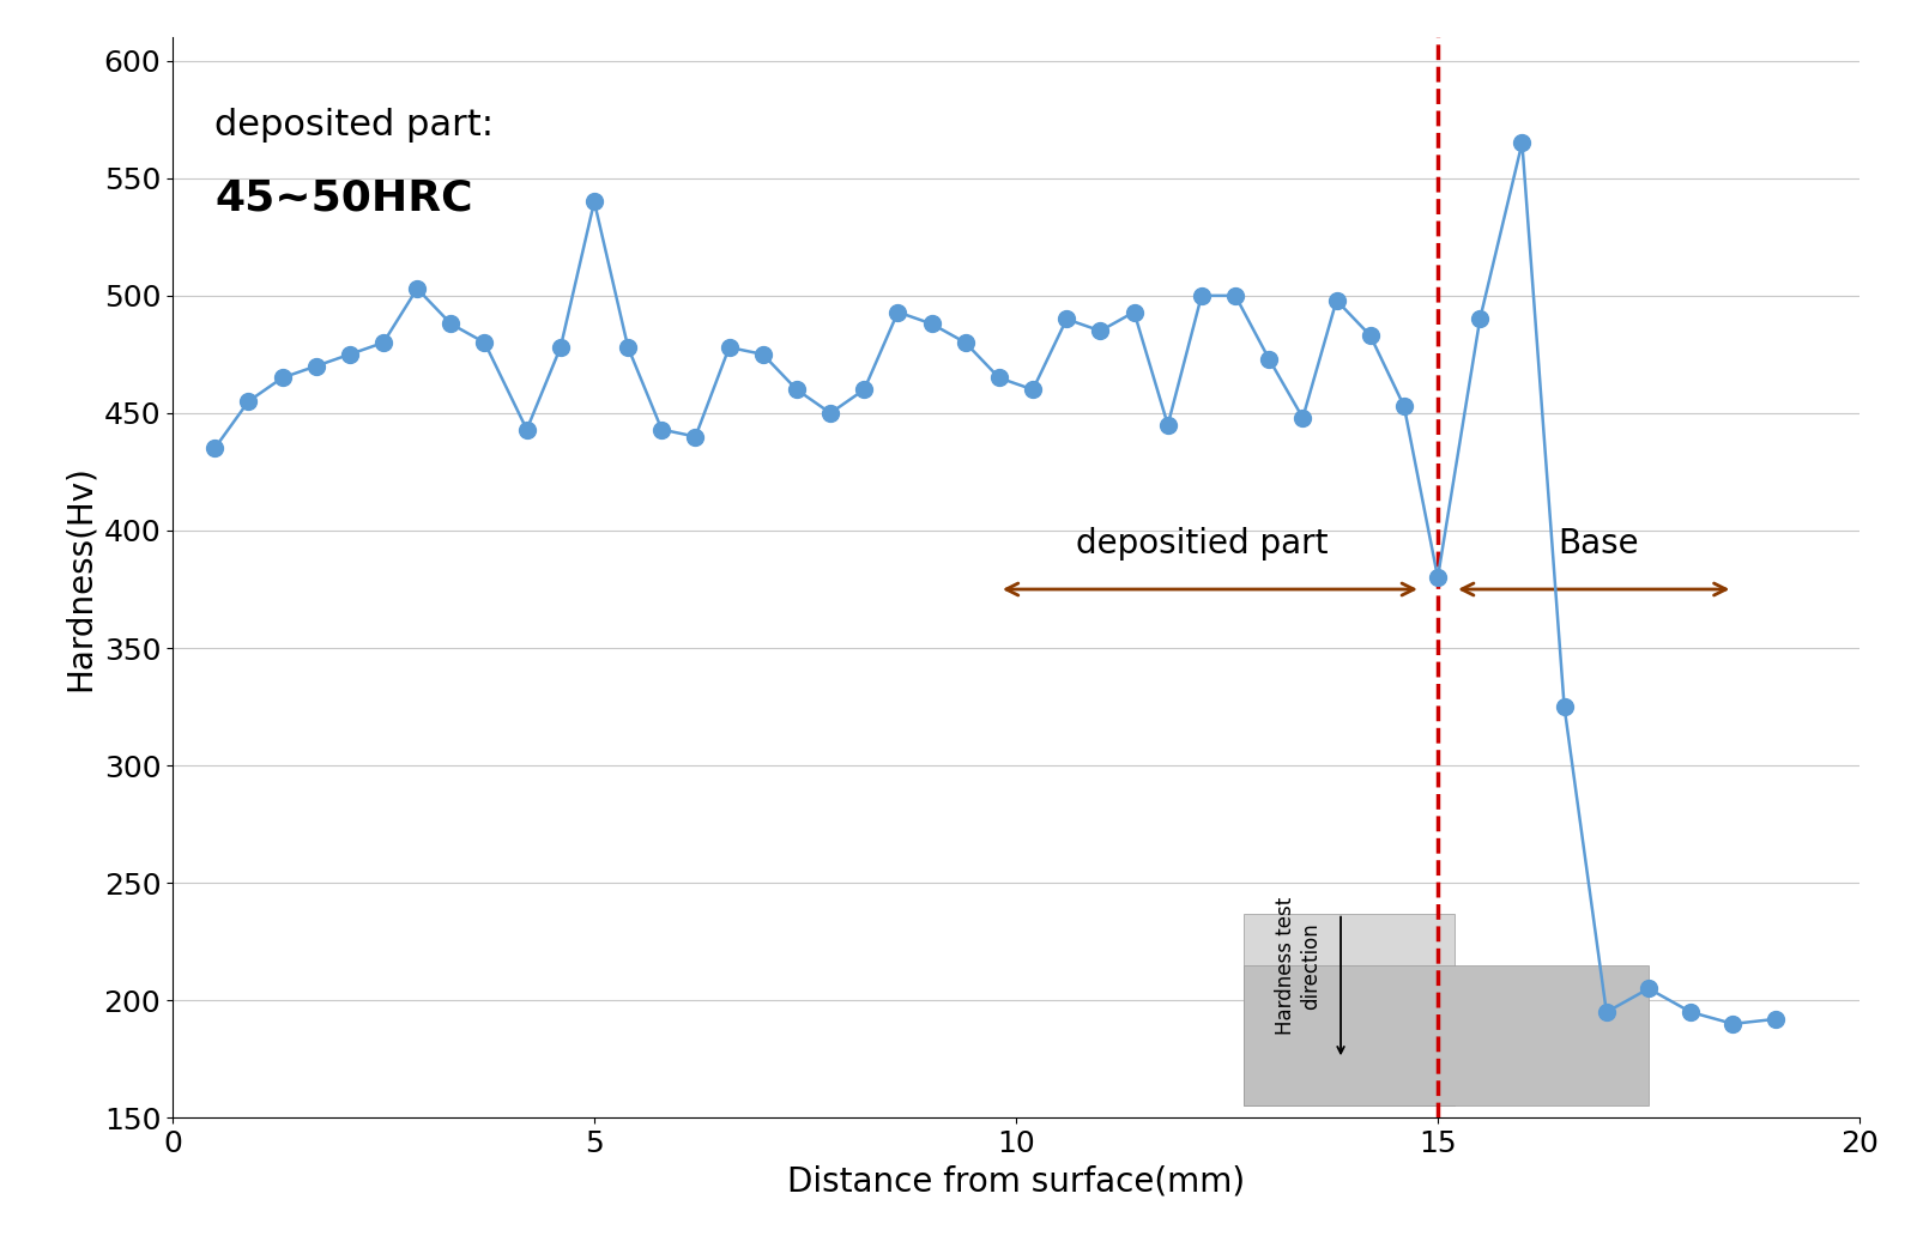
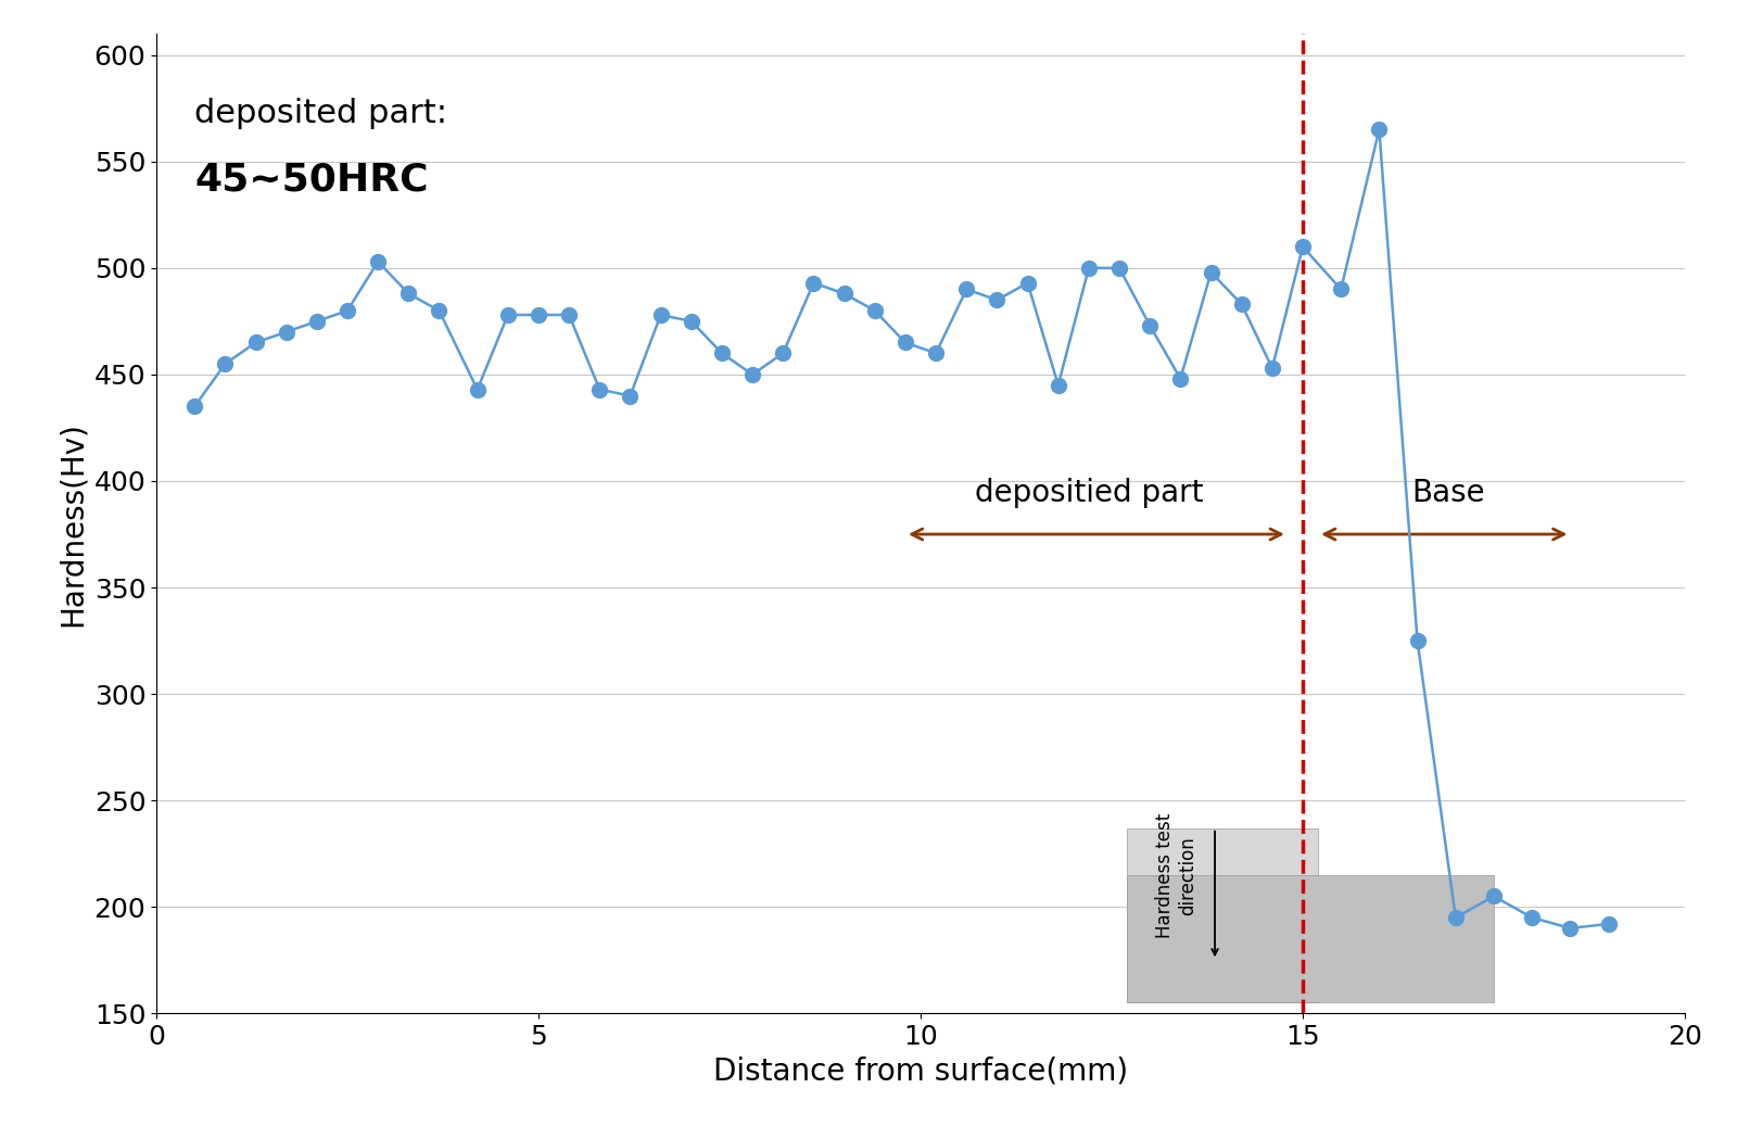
5: 540 -> 478
15: 380 -> 510
